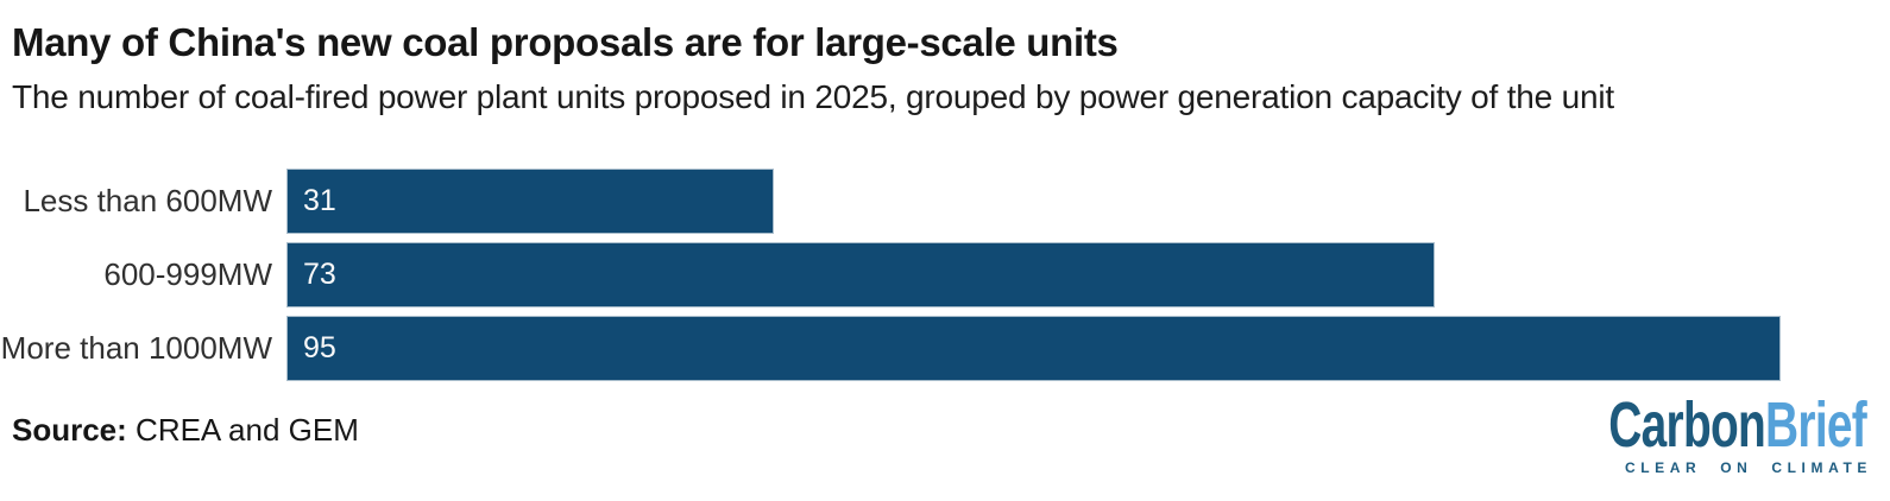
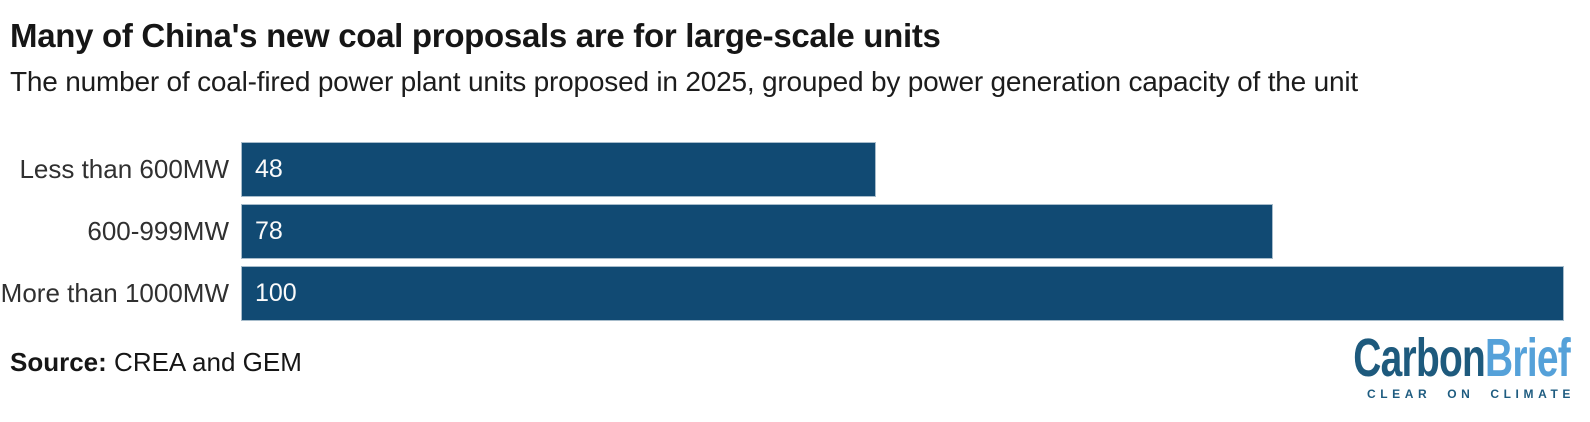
Less than 600MW: 31 -> 48
600-999MW: 73 -> 78
More than 1000MW: 95 -> 100
